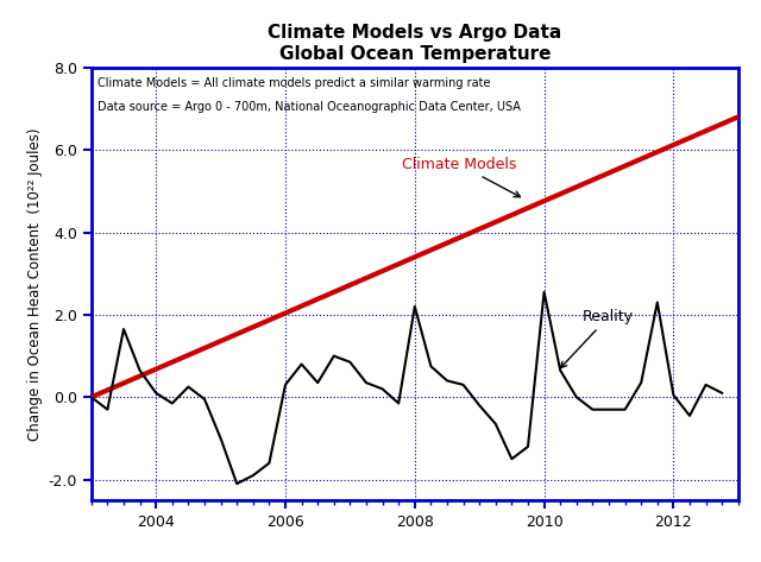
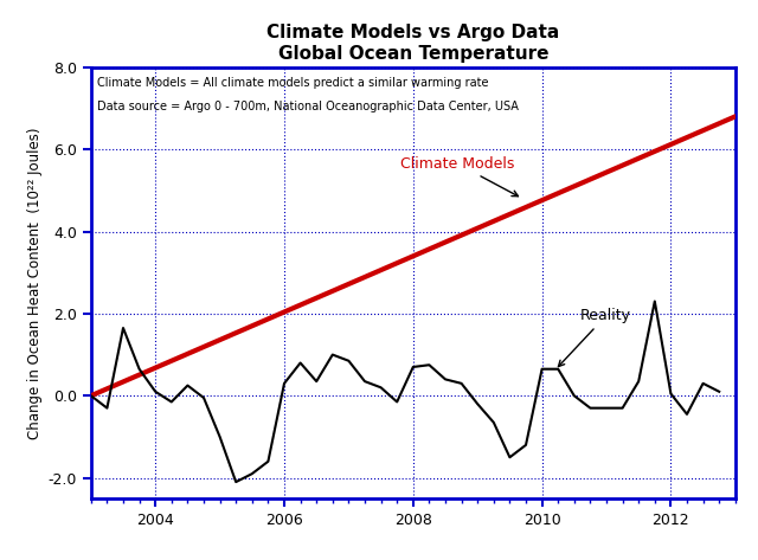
2008: 2.20 -> 0.70
2010: 2.55 -> 0.65
